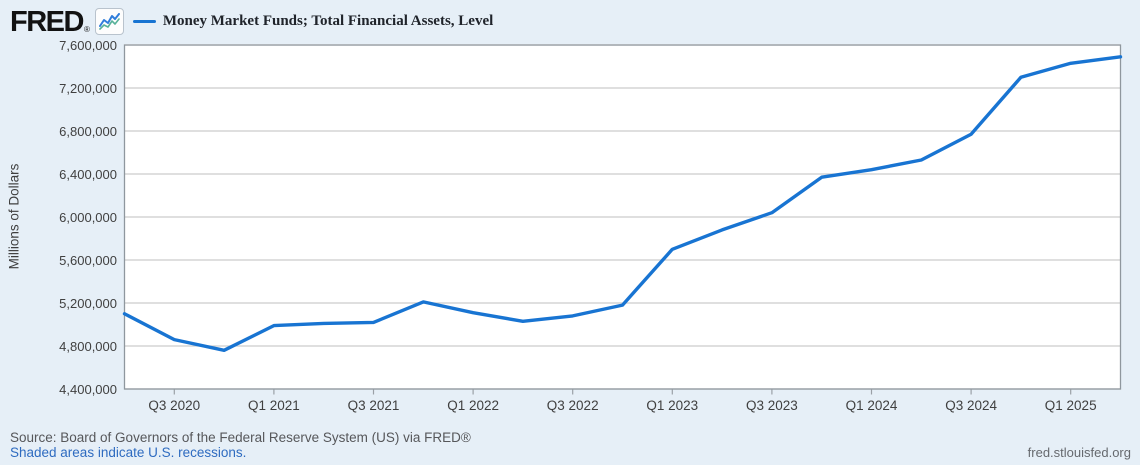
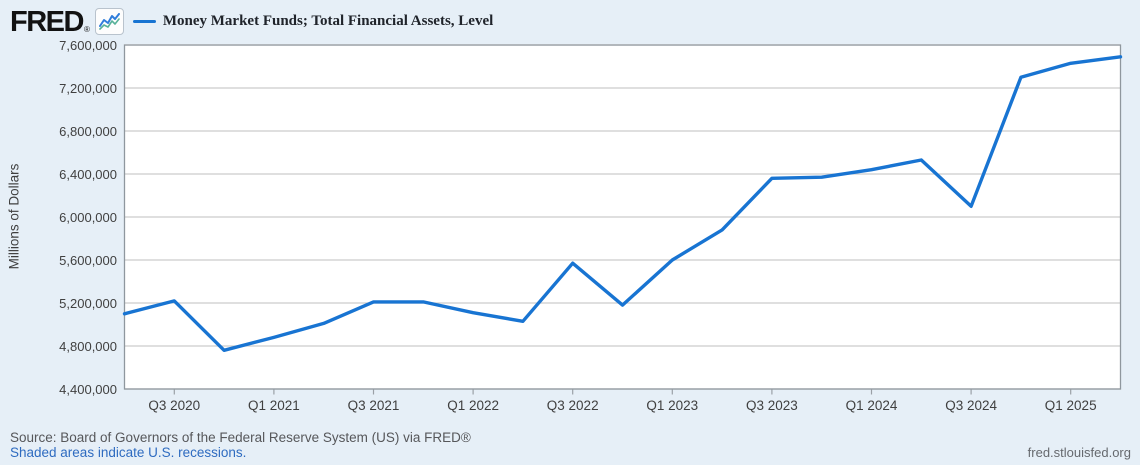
Q3 2020: 4860000 -> 5220000
Q1 2021: 4990000 -> 4880000
Q3 2021: 5020000 -> 5210000
Q3 2022: 5080000 -> 5570000
Q1 2023: 5700000 -> 5600000
Q3 2023: 6040000 -> 6360000
Q3 2024: 6770000 -> 6100000
